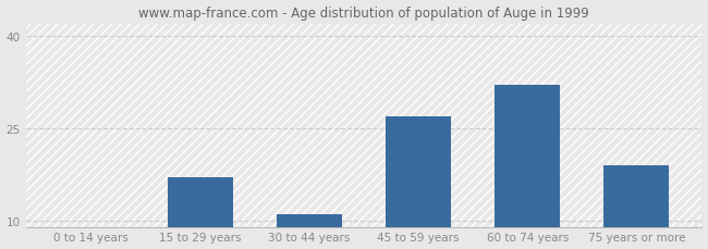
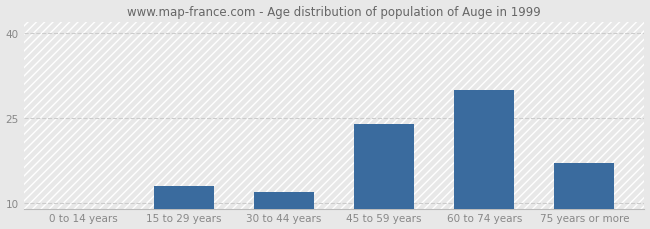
15 to 29 years: 17 -> 13
30 to 44 years: 11 -> 12
45 to 59 years: 27 -> 24
60 to 74 years: 32 -> 30
75 years or more: 19 -> 17
